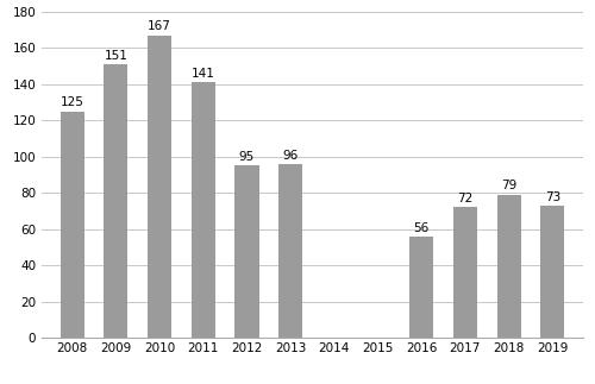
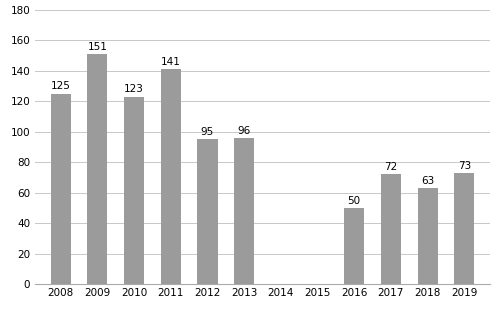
2010: 167 -> 123
2016: 56 -> 50
2018: 79 -> 63
